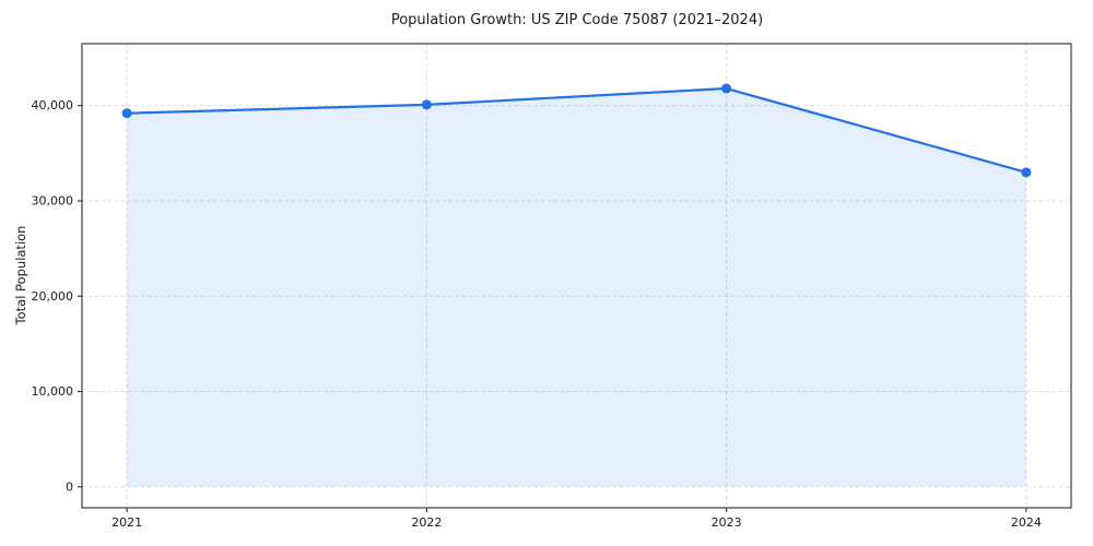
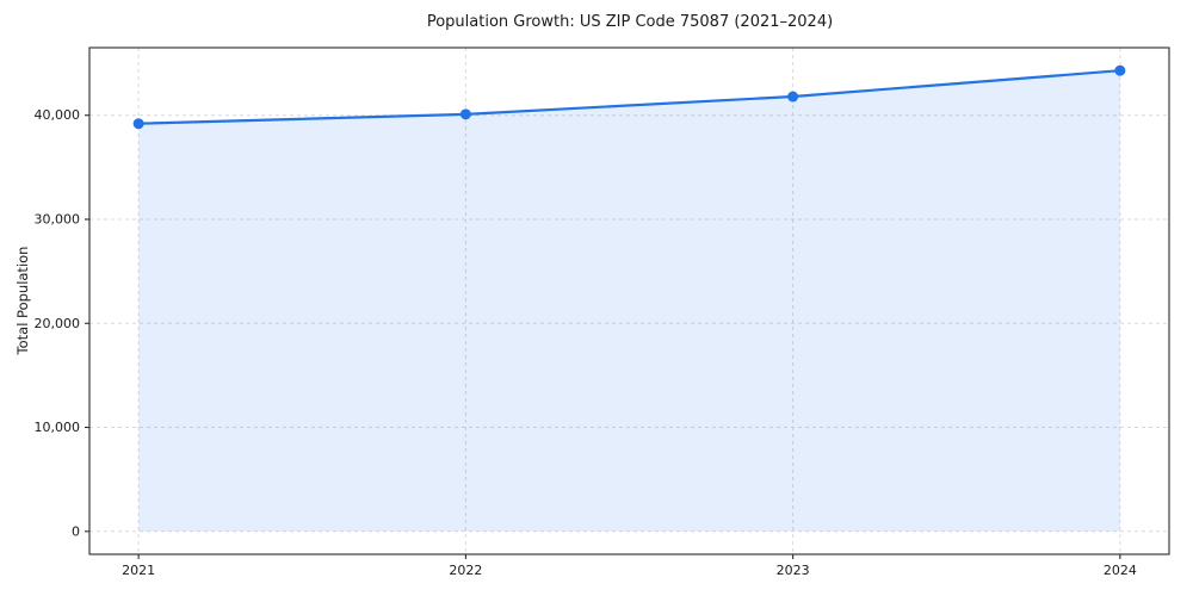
2024: 33000 -> 44000
